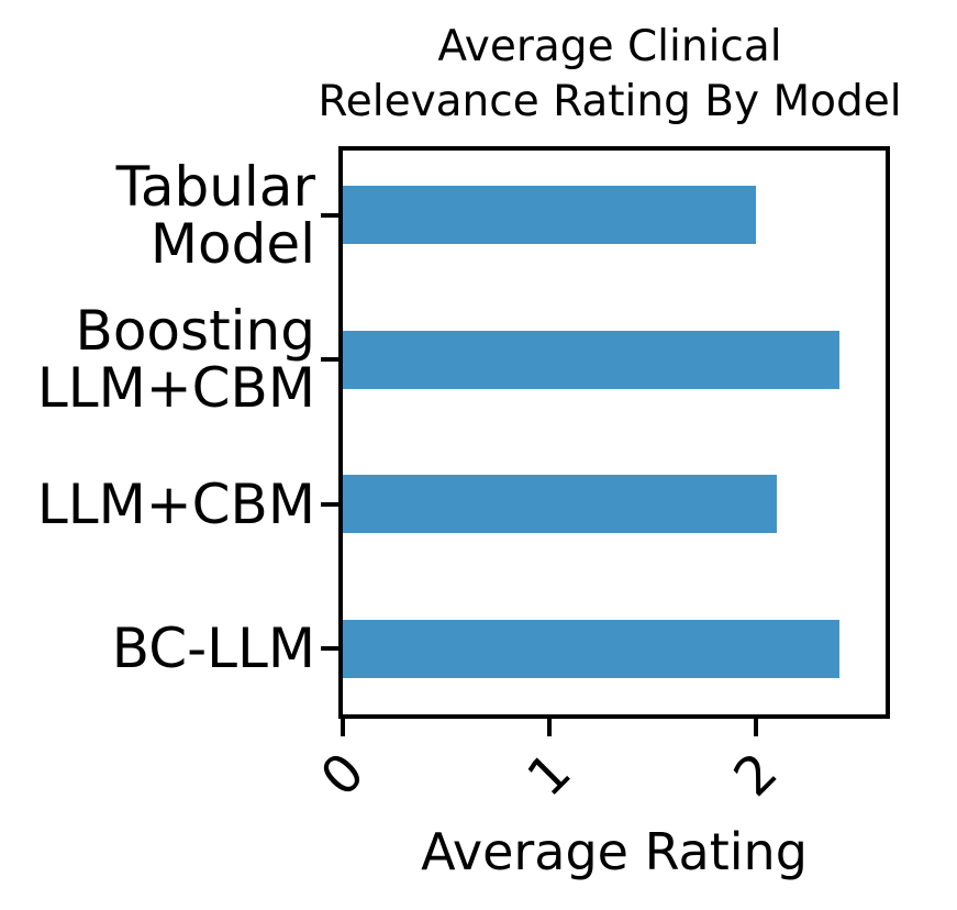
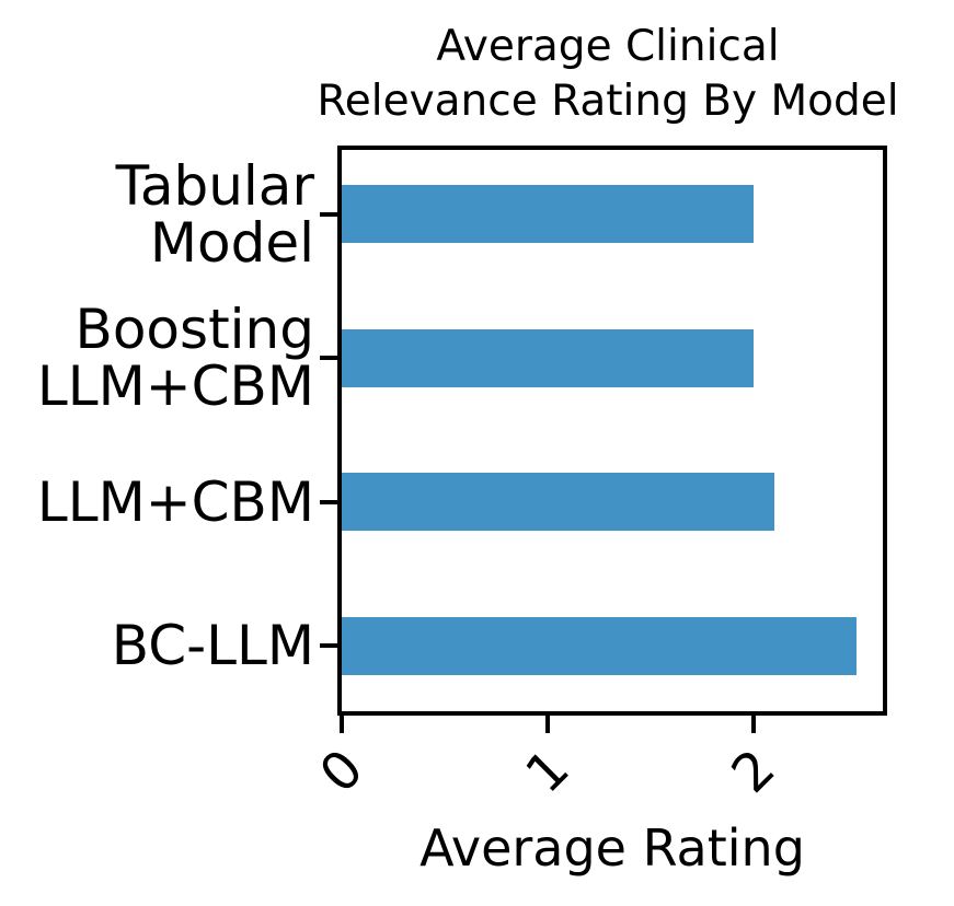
Boosting LLM+CBM: 2.4 -> 2.0
BC-LLM: 2.4 -> 2.5
